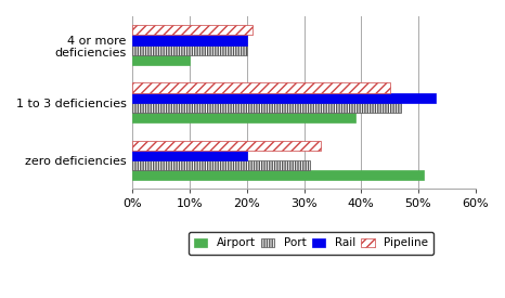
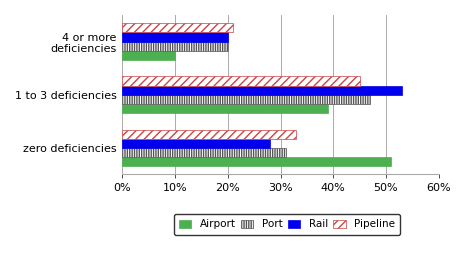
Rail/zero deficiencies: 20% -> 28%
